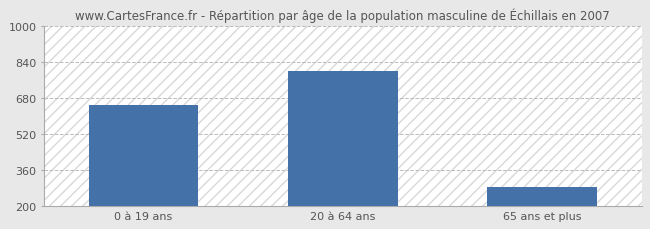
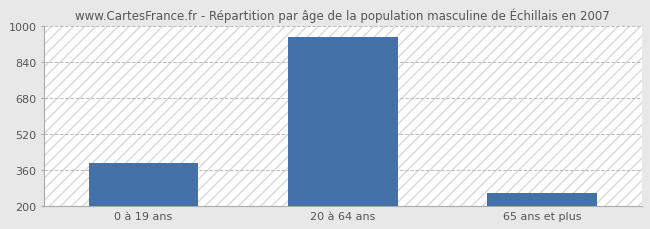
0 à 19 ans: 650 -> 390
20 à 64 ans: 800 -> 950
65 ans et plus: 285 -> 255
